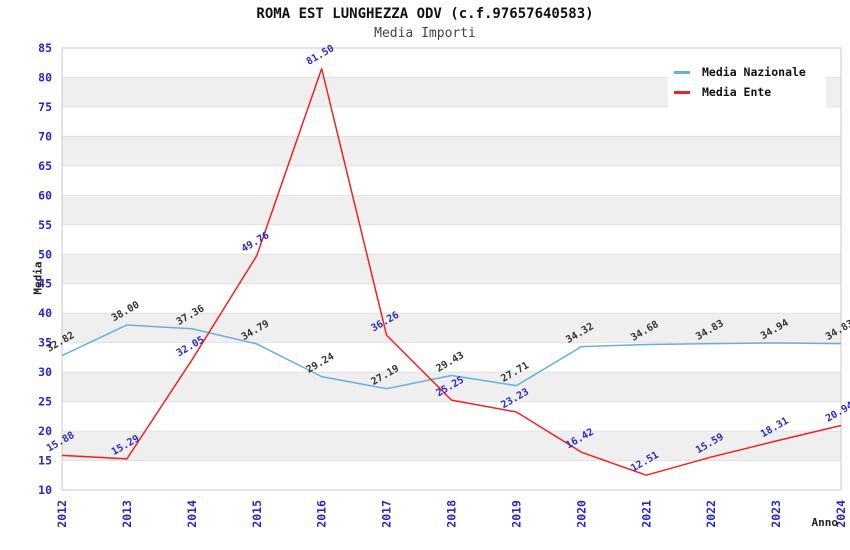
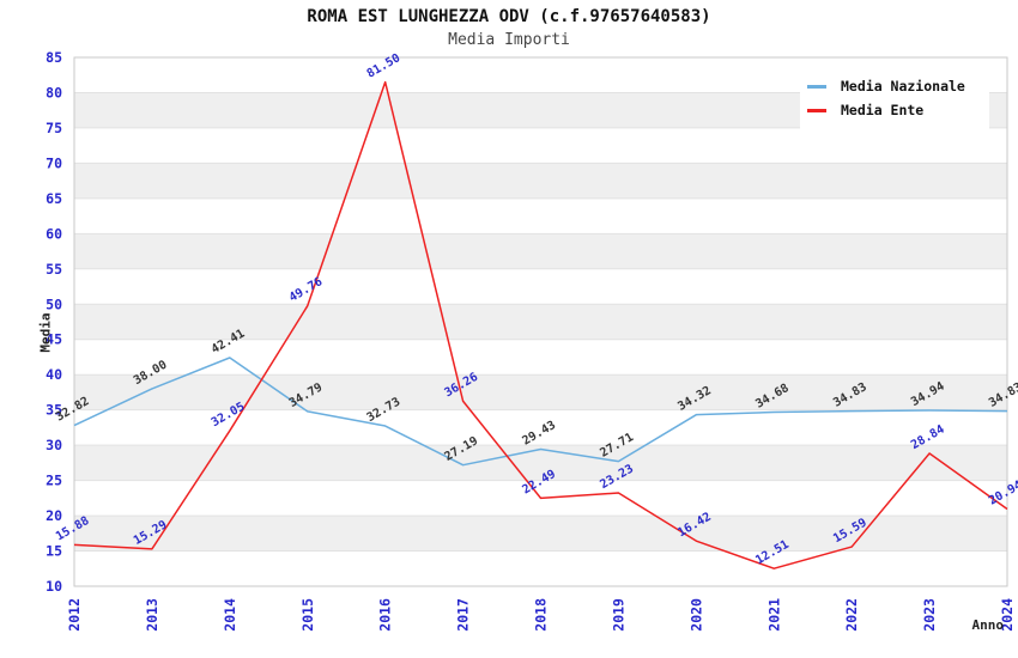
Media Nazionale/2014: 37.36 -> 42.41
Media Nazionale/2016: 29.24 -> 32.73
Media Ente/2018: 25.25 -> 22.49
Media Ente/2023: 18.31 -> 28.84
